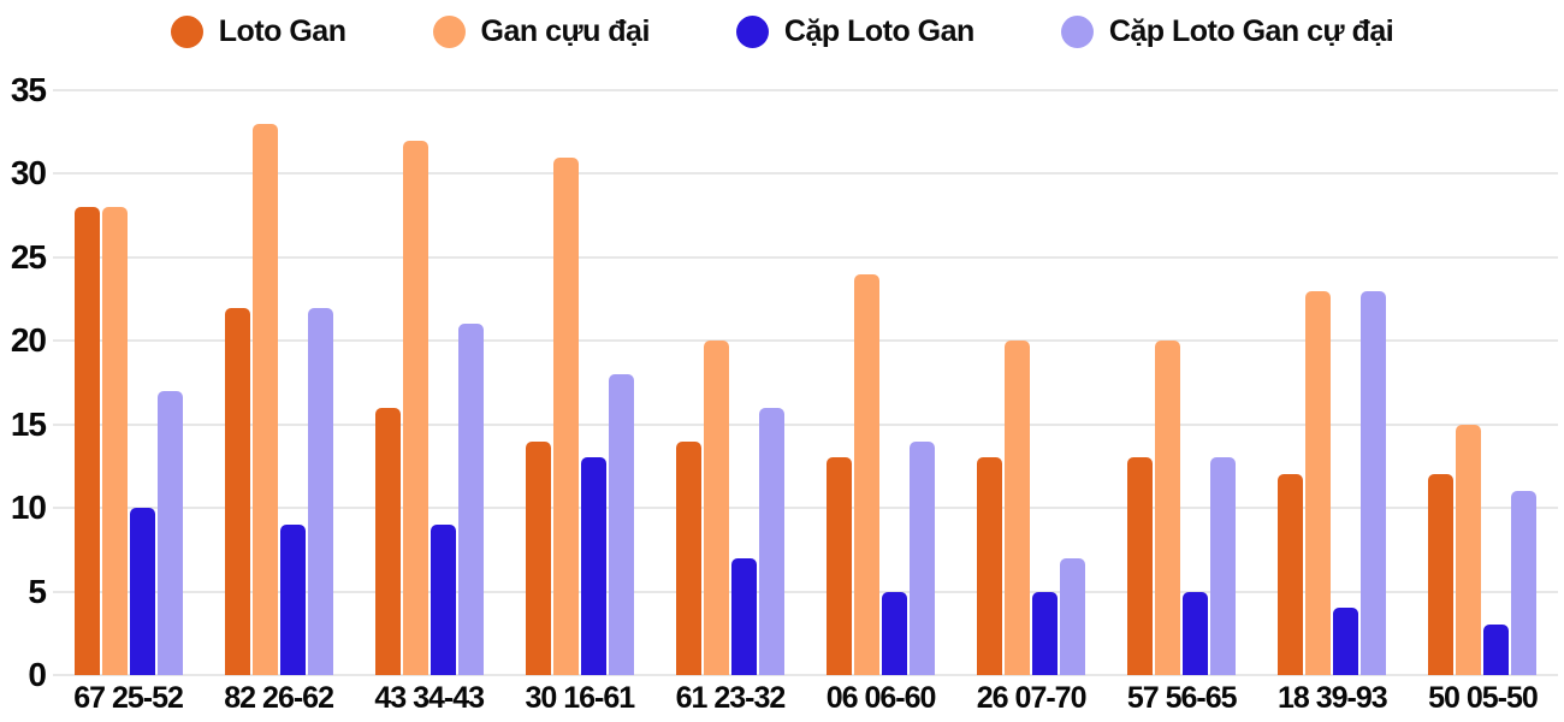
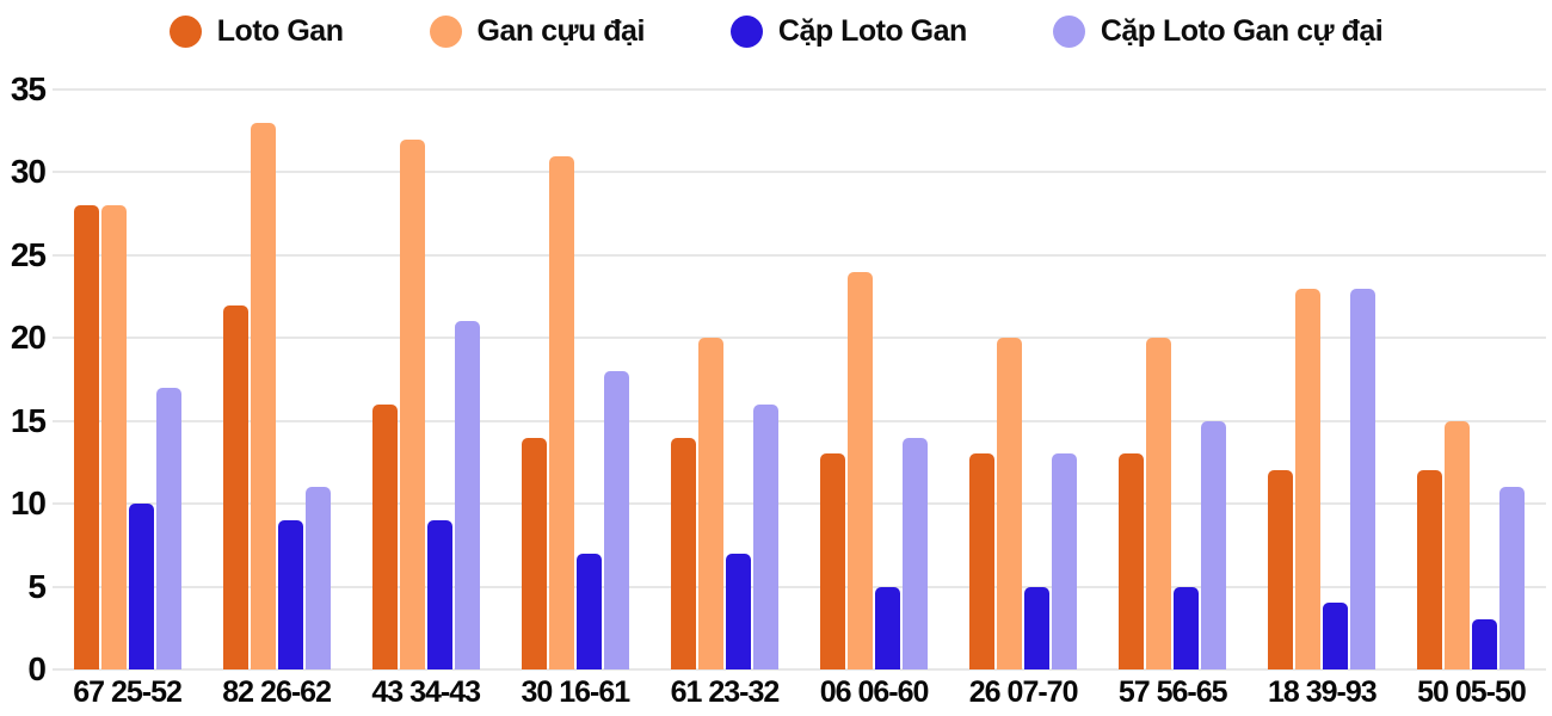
Cặp Loto Gan cự đại/82 26-62: 22 -> 11
Cặp Loto Gan/30 16-61: 13 -> 7
Cặp Loto Gan cự đại/26 07-70: 7 -> 13
Cặp Loto Gan cự đại/57 56-65: 13 -> 15
